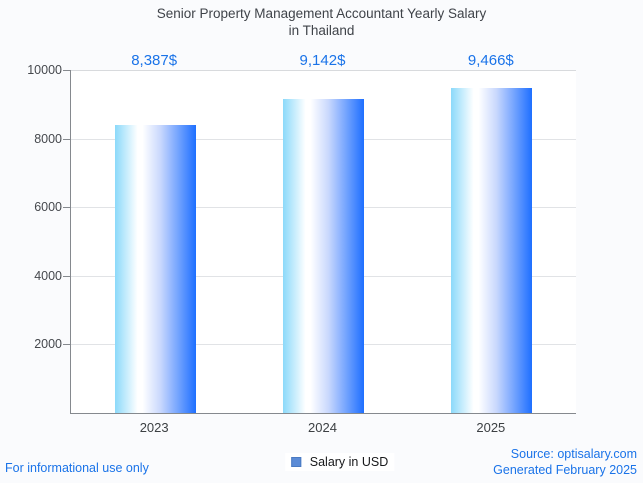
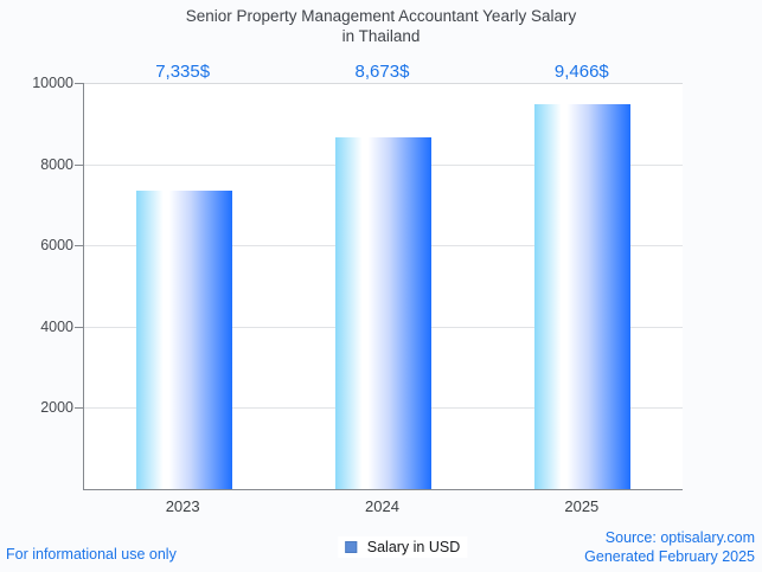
2023: 8,387 -> 7,335
2024: 9,142 -> 8,673
